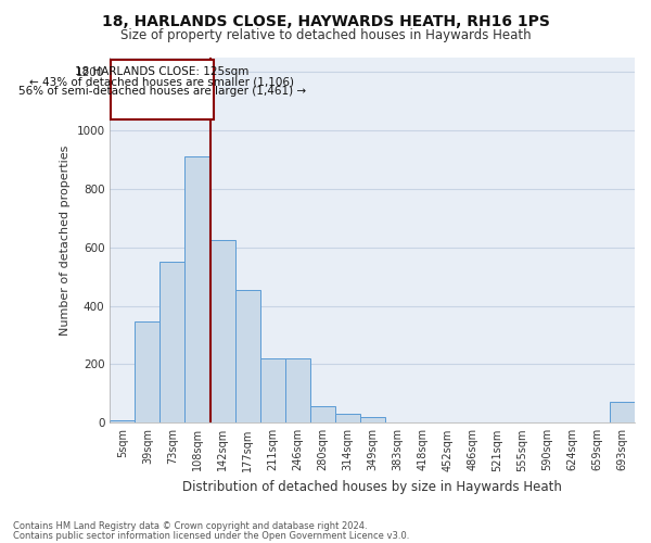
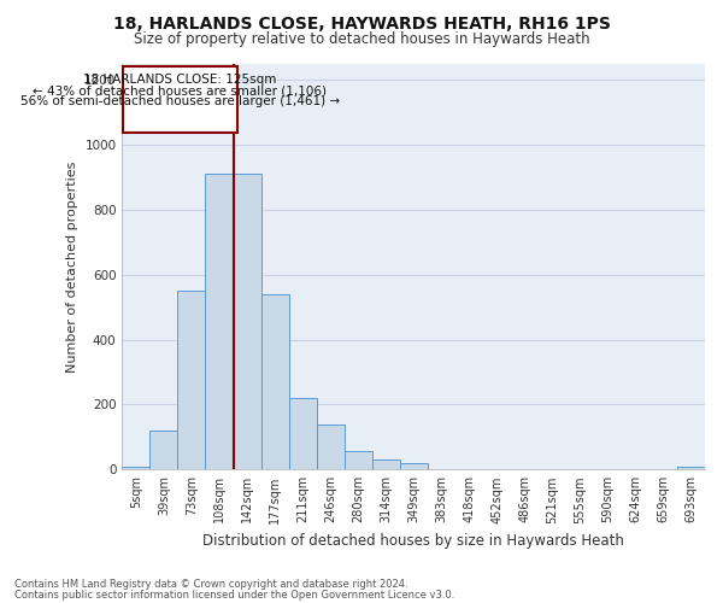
39sqm: 345 -> 120
142sqm: 625 -> 910
177sqm: 455 -> 540
246sqm: 220 -> 140
693sqm: 70 -> 10
